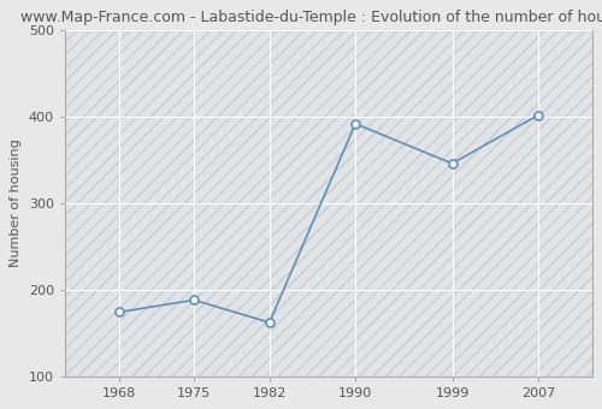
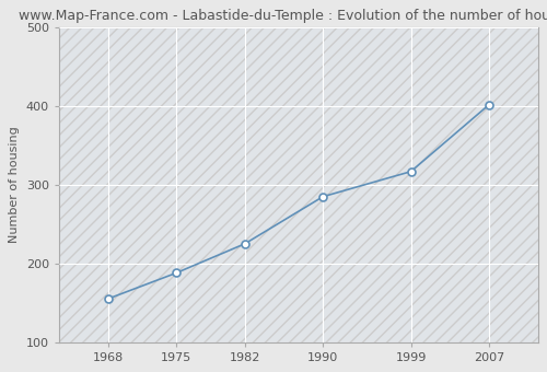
1968: 174 -> 155
1982: 162 -> 225
1990: 392 -> 285
1999: 346 -> 317
